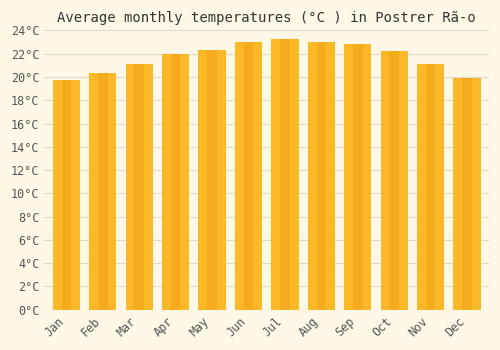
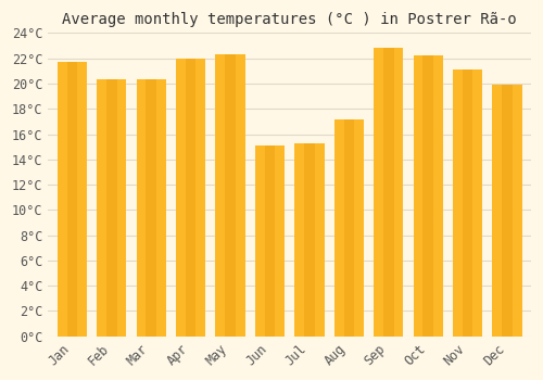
Jan: 19.7°C -> 21.7°C
Mar: 21.1°C -> 20.3°C
Jun: 23.0°C -> 15.1°C
Jul: 23.3°C -> 15.3°C
Aug: 23.0°C -> 17.2°C
